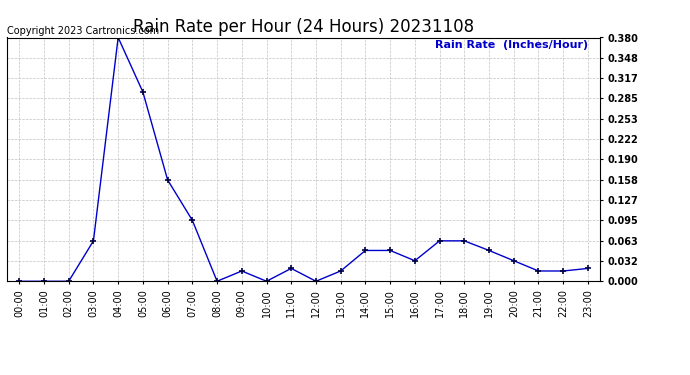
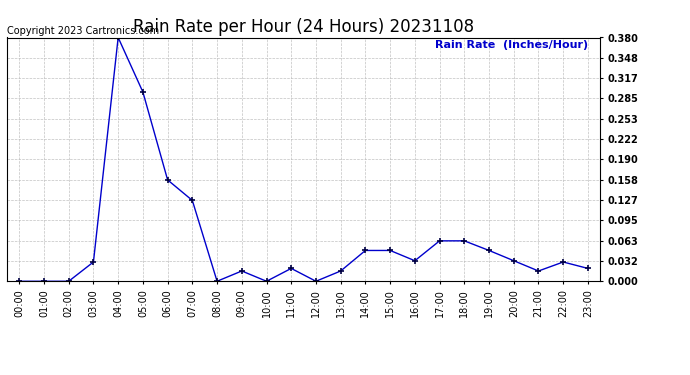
03:00: 0.063 -> 0.030
07:00: 0.095 -> 0.126
22:00: 0.016 -> 0.030
